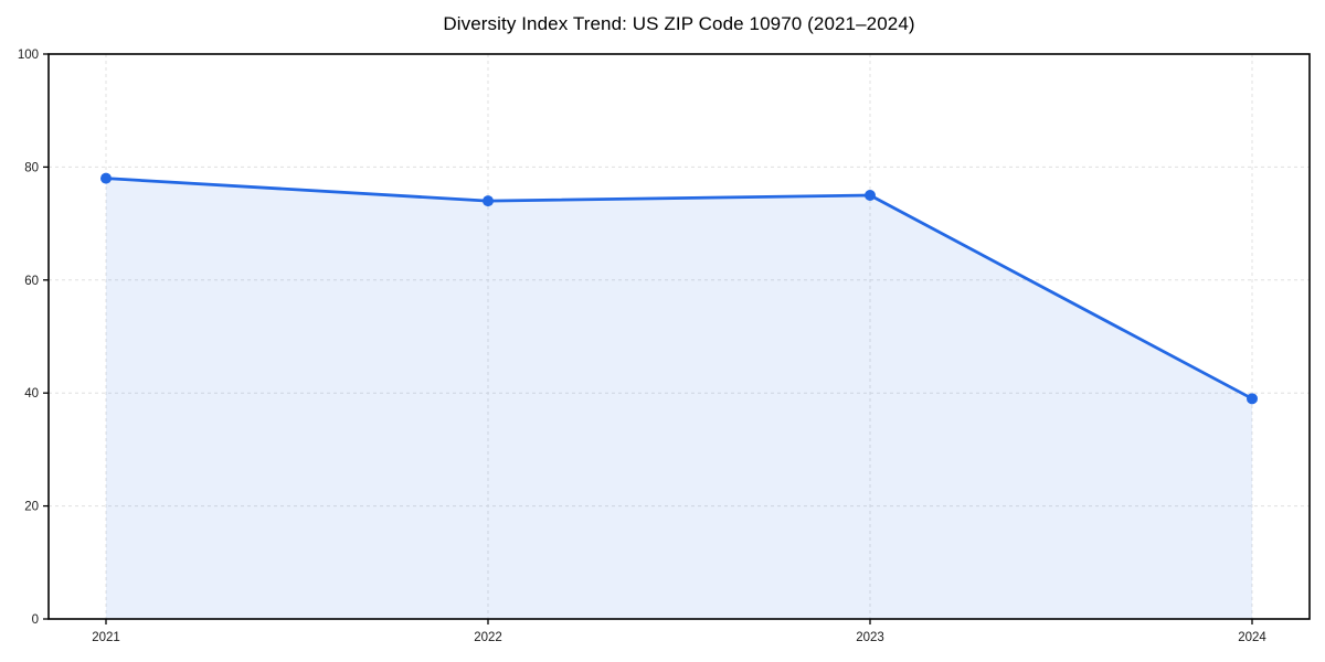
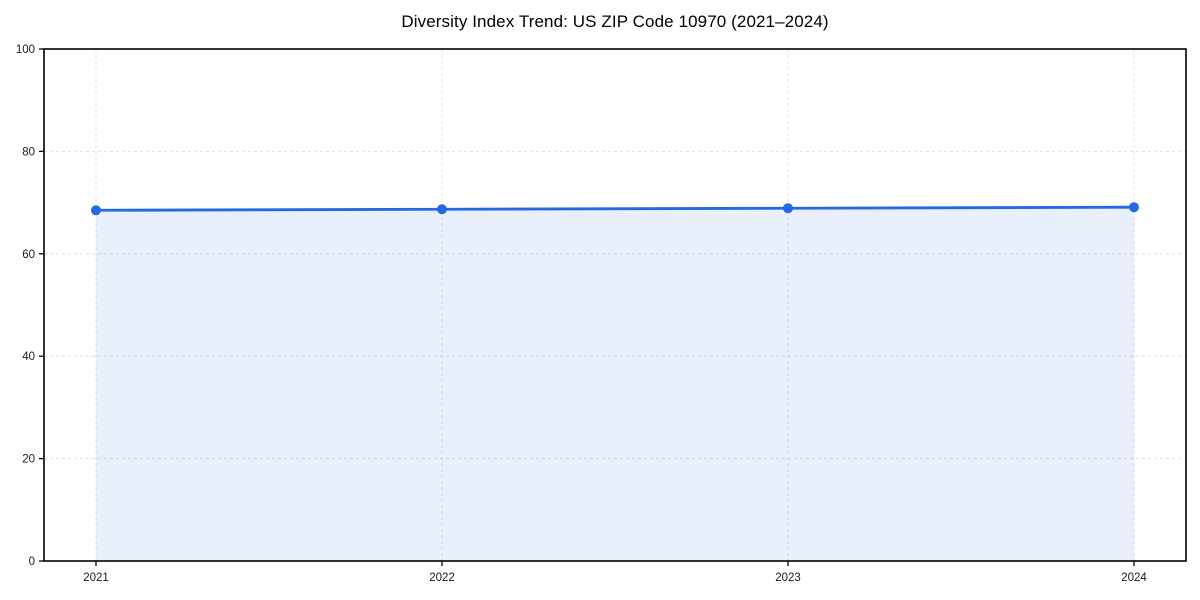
2021: 78 -> 68
2022: 74 -> 69
2023: 75 -> 69
2024: 39 -> 69
